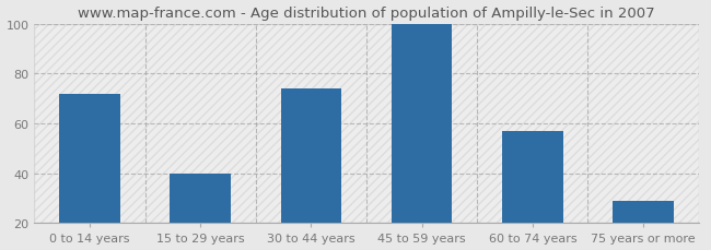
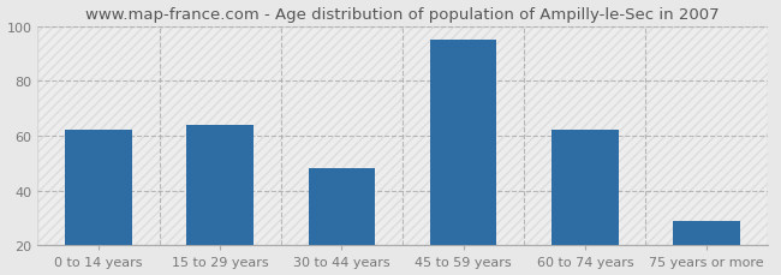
0 to 14 years: 72 -> 62
15 to 29 years: 40 -> 64
30 to 44 years: 74 -> 48
45 to 59 years: 100 -> 95
60 to 74 years: 57 -> 62
